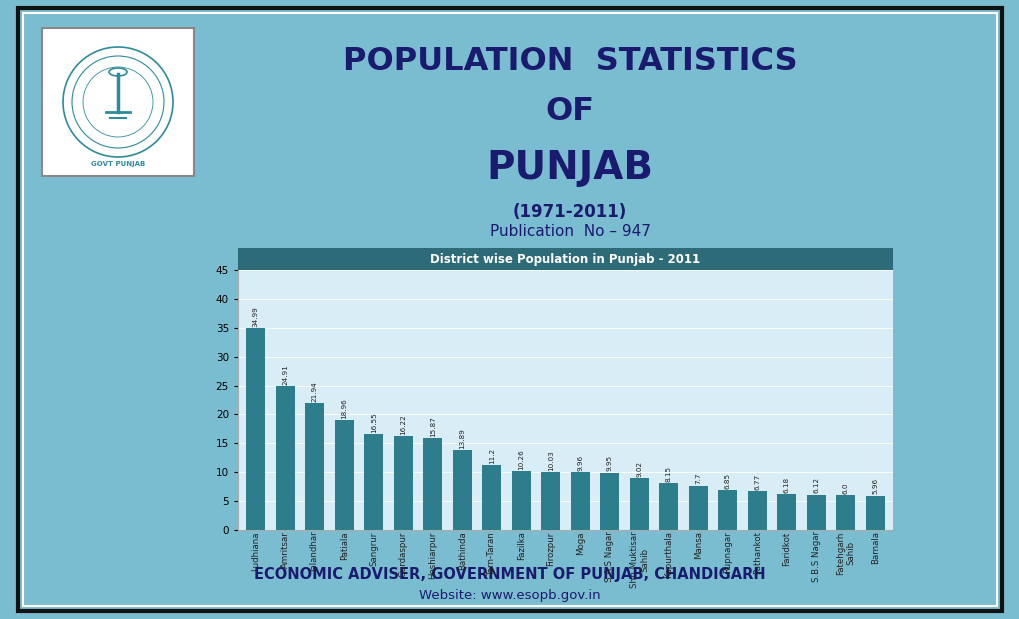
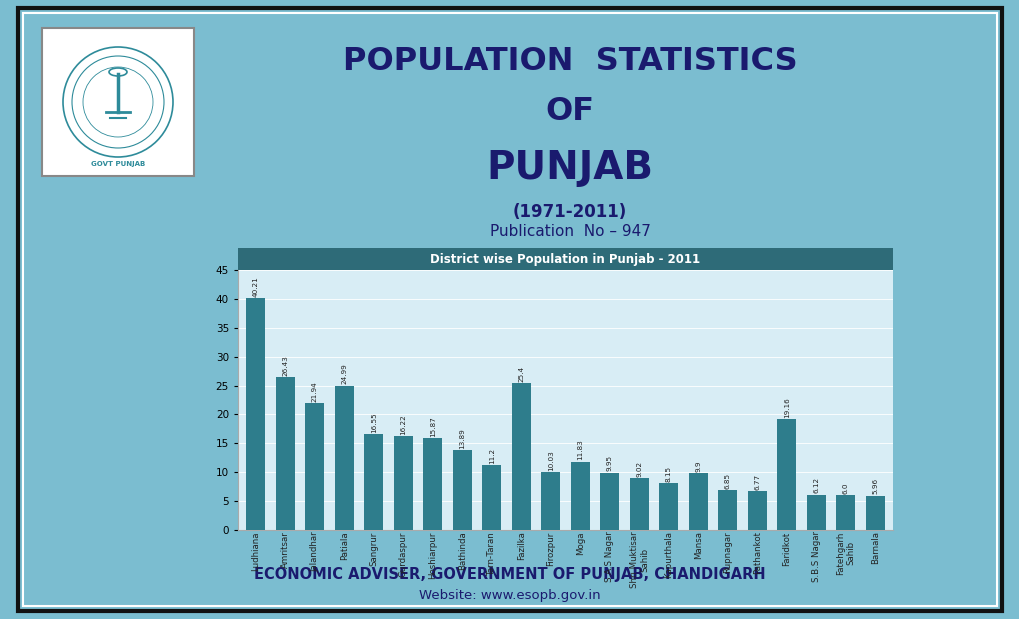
Ludhiana: 34.99 -> 40.21
Amritsar: 24.91 -> 26.43
Patiala: 18.96 -> 24.99
Fazilka: 10.26 -> 25.4
Moga: 9.96 -> 11.83
Mansa: 7.7 -> 9.9
Faridkot: 6.18 -> 19.16
